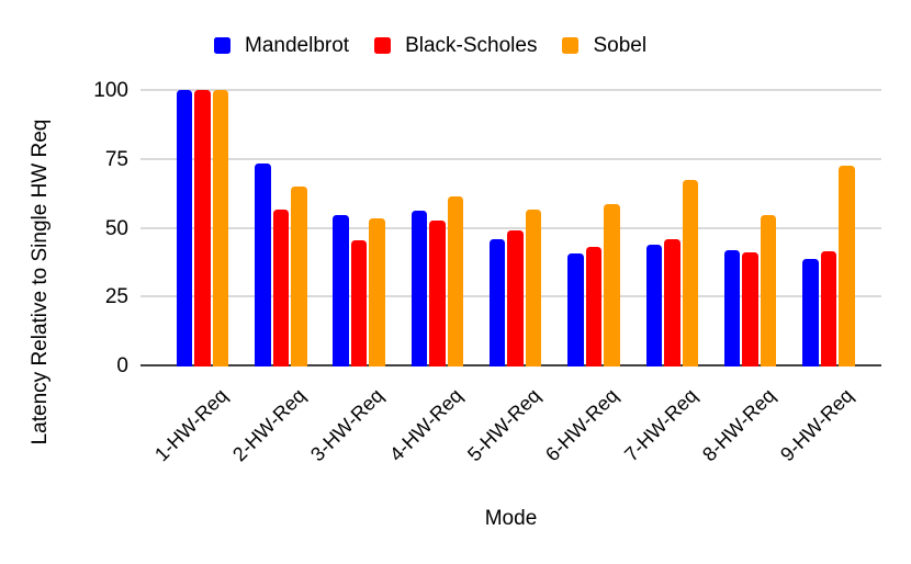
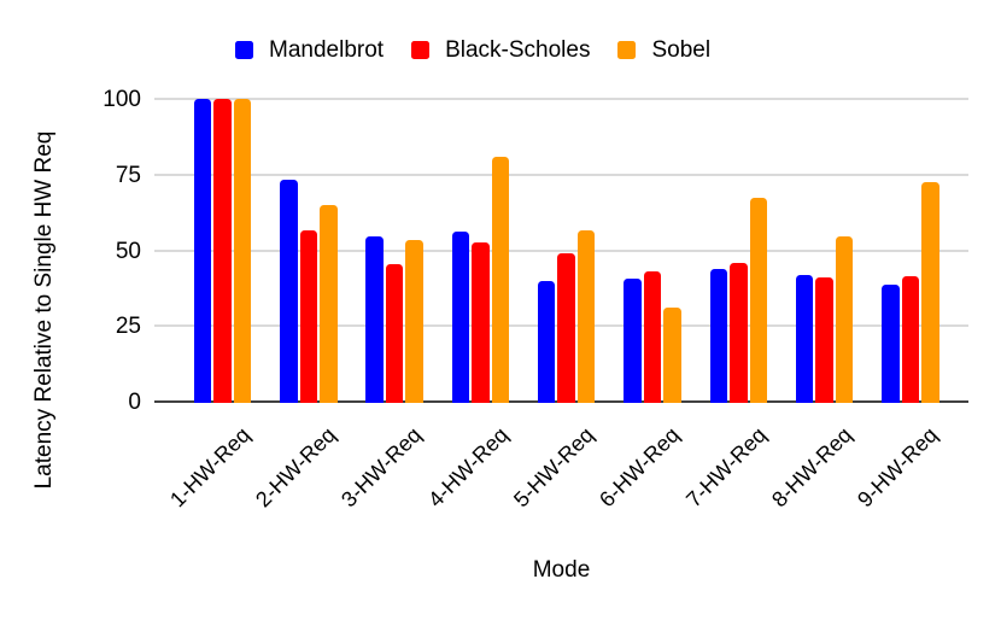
Sobel/4-HW-Req: 62 -> 81
Mandelbrot/5-HW-Req: 46 -> 40
Sobel/6-HW-Req: 58 -> 31
